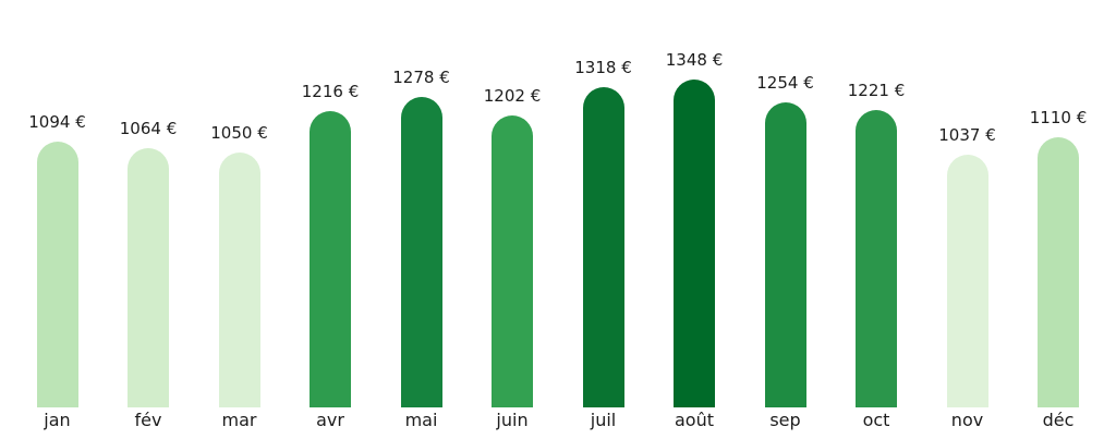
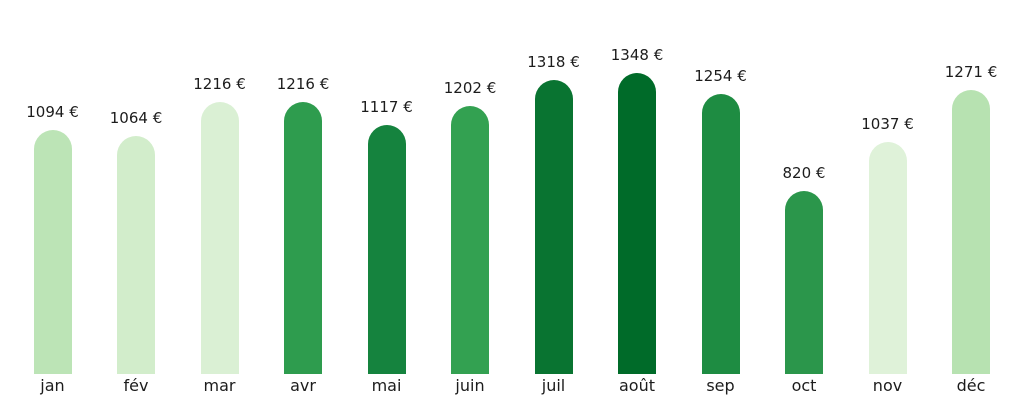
mar: 1050 -> 1216
mai: 1278 -> 1117
oct: 1221 -> 820
déc: 1110 -> 1271
